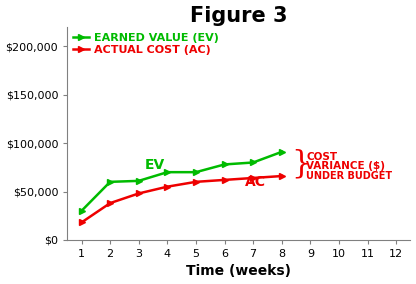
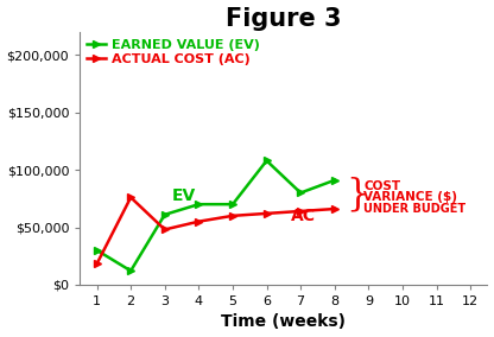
EARNED VALUE (EV)/2: $60,000 -> $12,000
ACTUAL COST (AC)/2: $38,000 -> $76,000
EARNED VALUE (EV)/6: $78,000 -> $108,000
